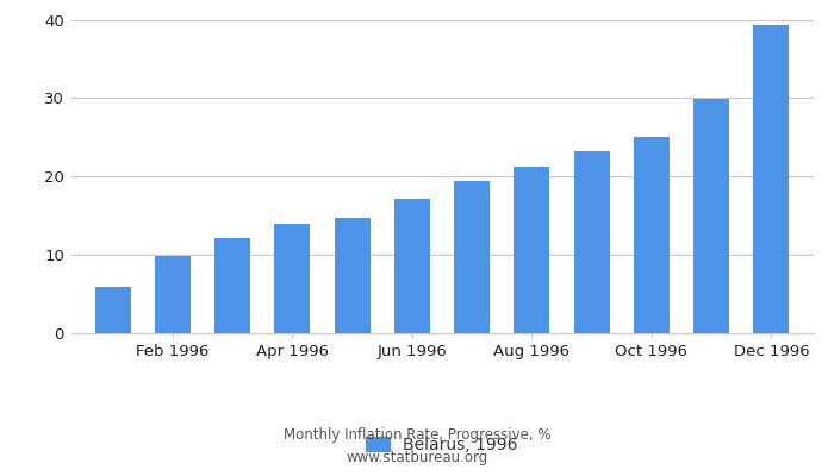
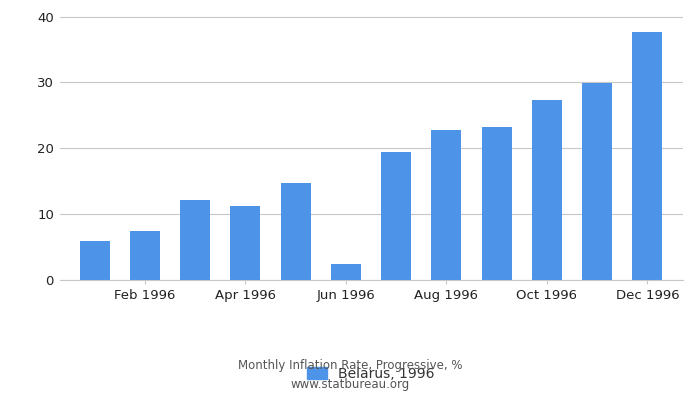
Feb 1996: 9.9 -> 7.4
Apr 1996: 14.0 -> 11.2
Jun 1996: 17.2 -> 2.4
Aug 1996: 21.2 -> 22.8
Oct 1996: 25.0 -> 27.4
Dec 1996: 39.3 -> 37.6
